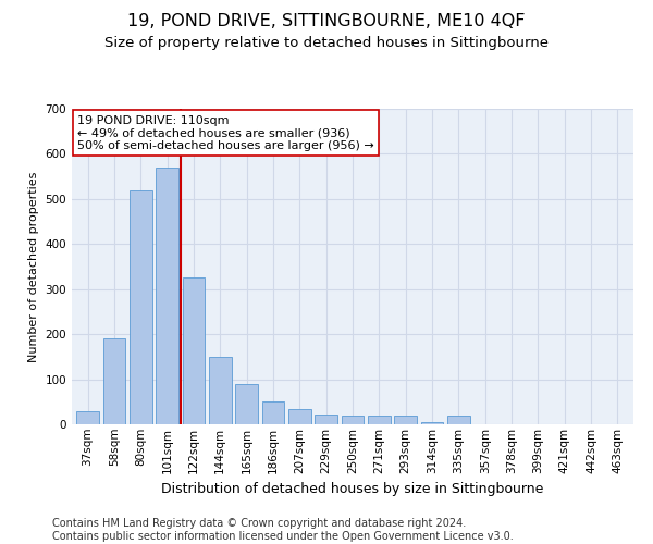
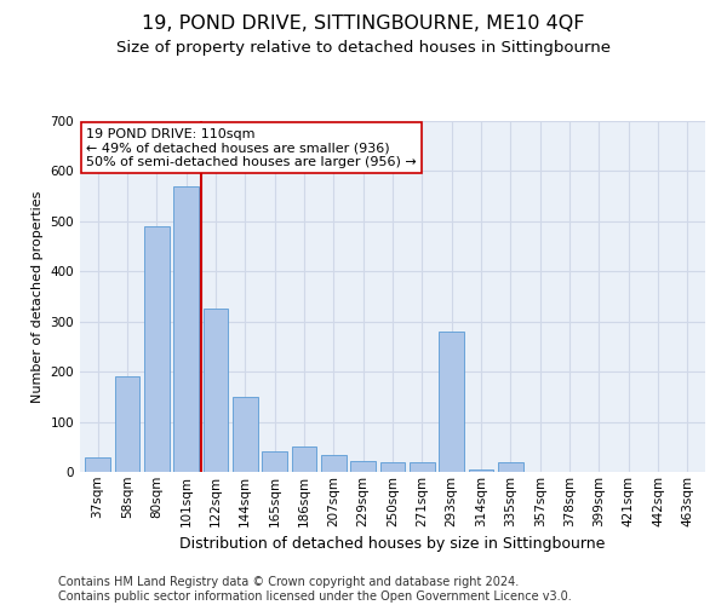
80sqm: 520 -> 490
165sqm: 90 -> 40
293sqm: 20 -> 280
